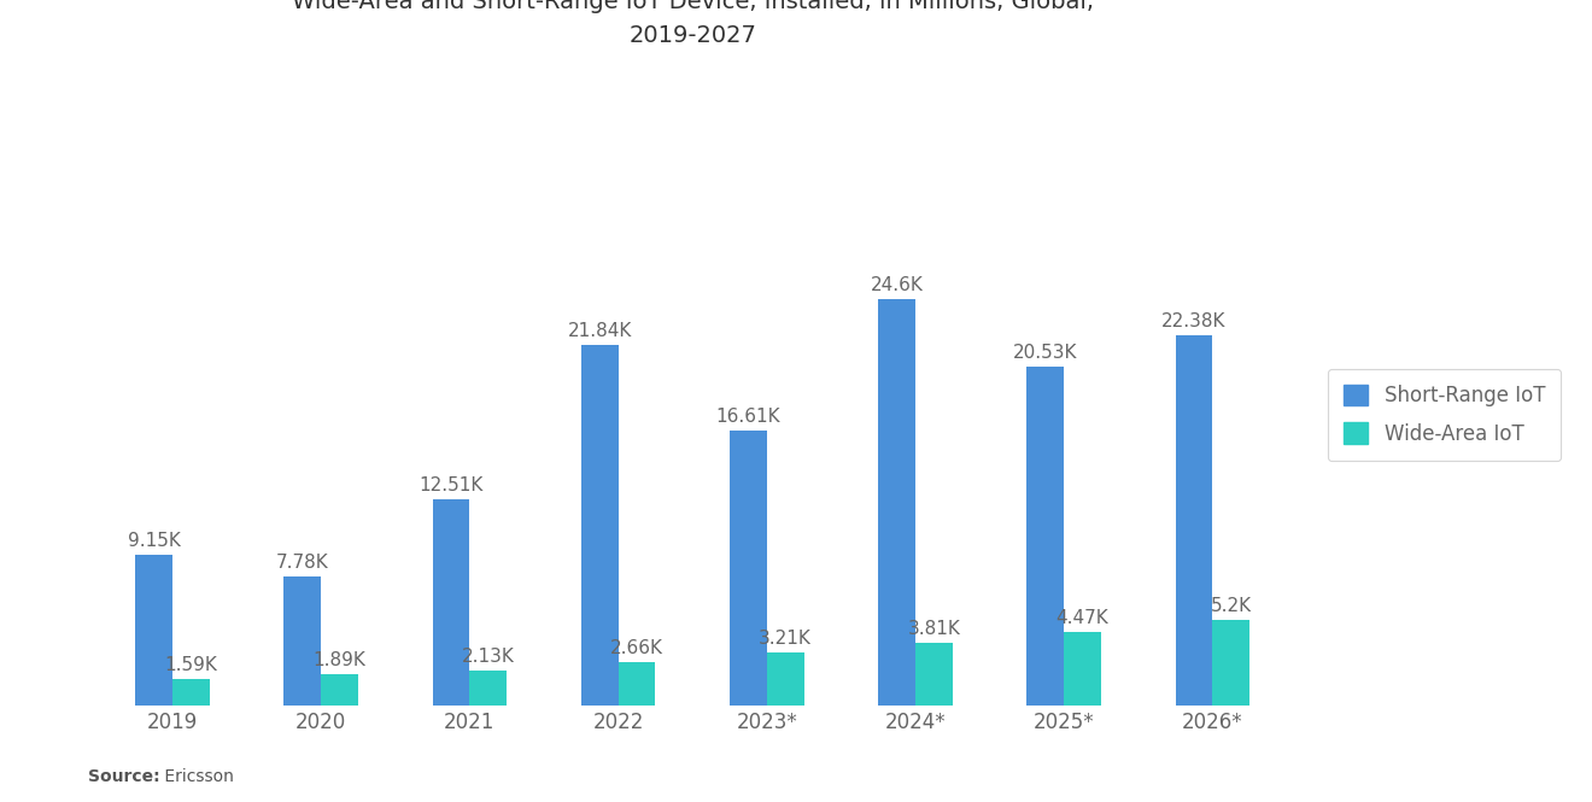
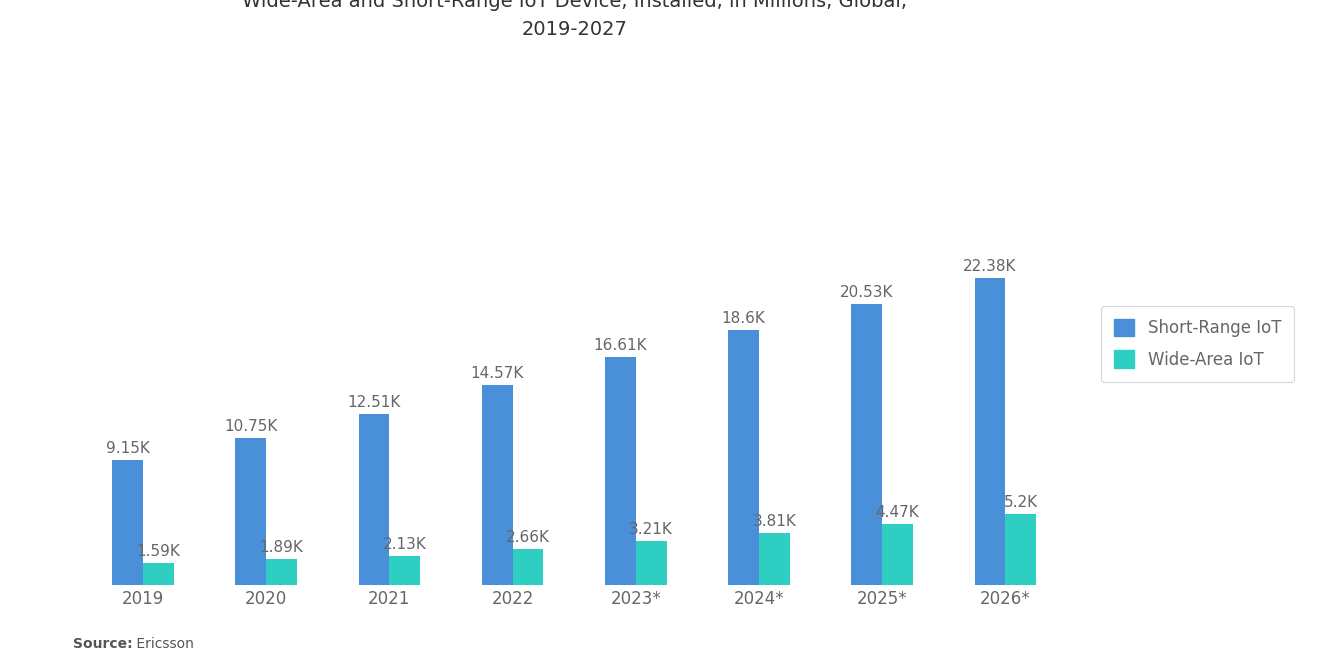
Short-Range IoT/2020: 7.78K -> 10.75K
Short-Range IoT/2022: 21.84K -> 14.57K
Short-Range IoT/2024*: 24.6K -> 18.6K
